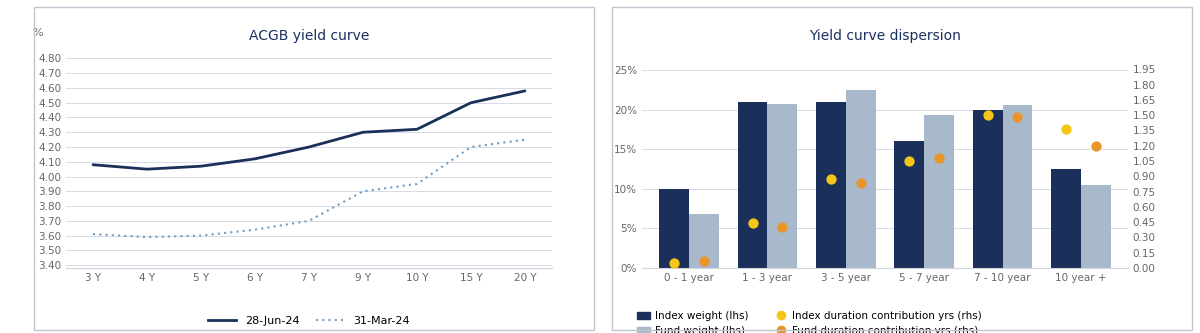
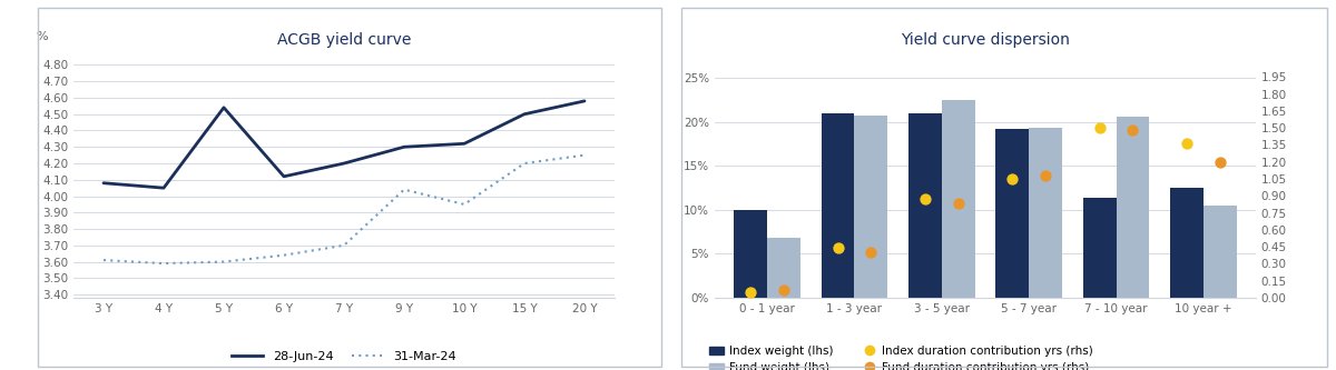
ACGB yield curve/28-Jun-24/5 Y: 4.07 -> 4.54
ACGB yield curve/31-Mar-24/9 Y: 3.90 -> 4.04
Yield curve dispersion/Index weight (lhs)/5 - 7 year: 16.0% -> 19.2%
Yield curve dispersion/Index weight (lhs)/7 - 10 year: 20.0% -> 11.4%
